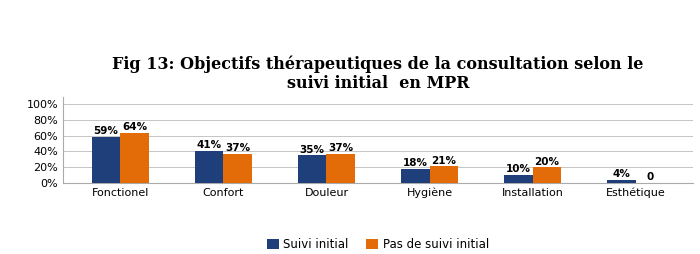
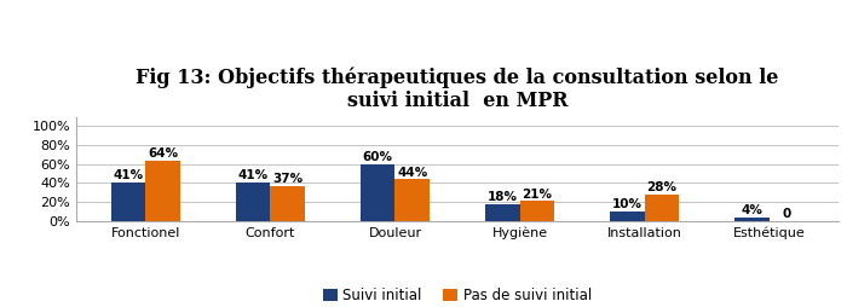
Suivi initial/Fonctionel: 59% -> 41%
Suivi initial/Douleur: 35% -> 60%
Pas de suivi initial/Douleur: 37% -> 44%
Pas de suivi initial/Installation: 20% -> 28%
